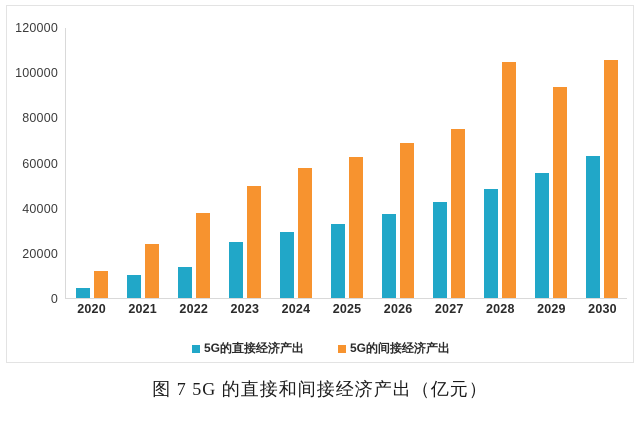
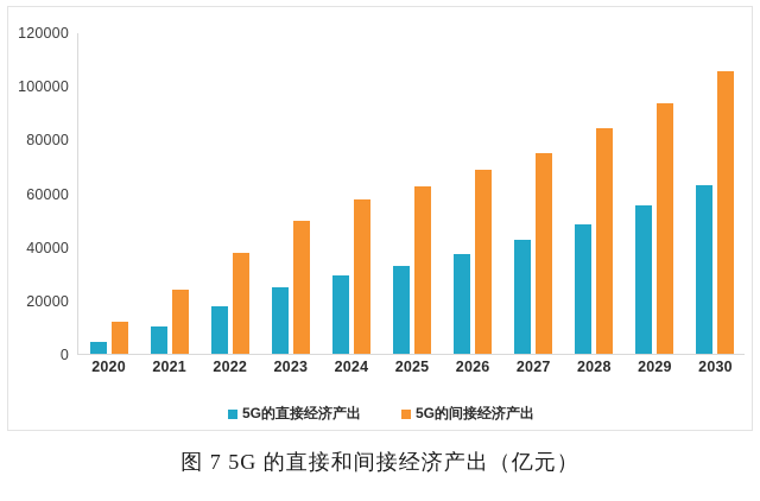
5G的直接经济产出/2022: 14000 -> 18000
5G的间接经济产出/2028: 105000 -> 84000
